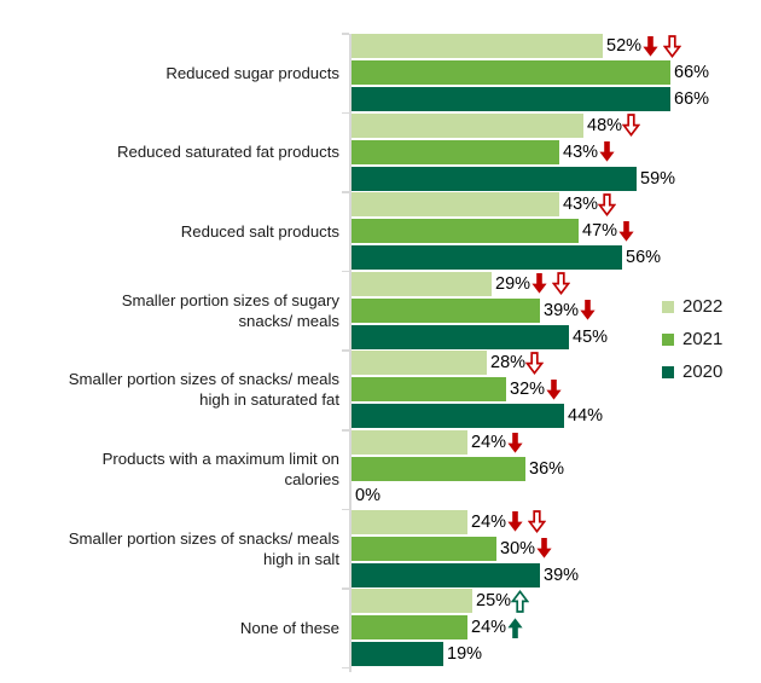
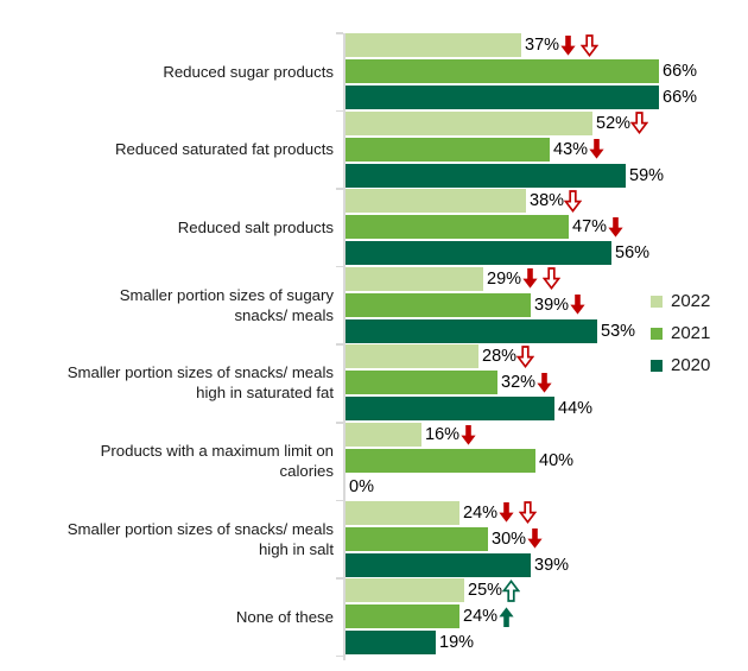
2022/Reduced sugar products: 52% -> 37%
2022/Reduced saturated fat products: 48% -> 52%
2022/Reduced salt products: 43% -> 38%
2020/Smaller portion sizes of sugary snacks/ meals: 45% -> 53%
2022/Products with a maximum limit on calories: 24% -> 16%
2021/Products with a maximum limit on calories: 36% -> 40%
